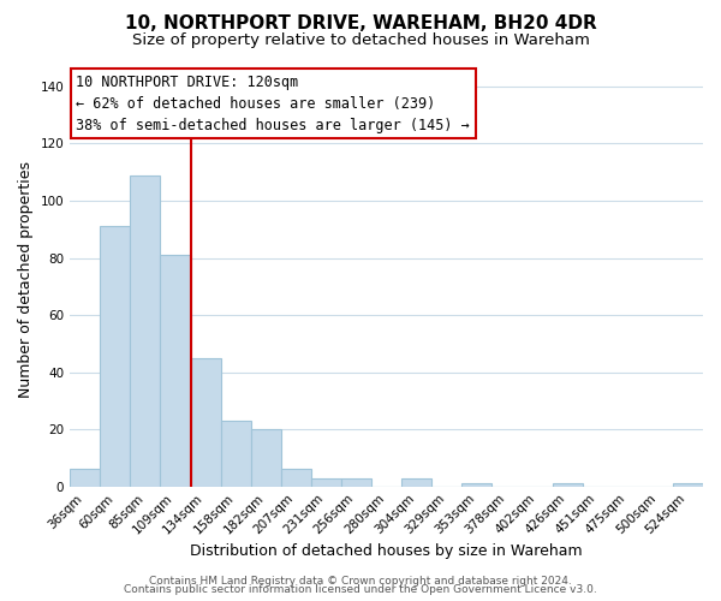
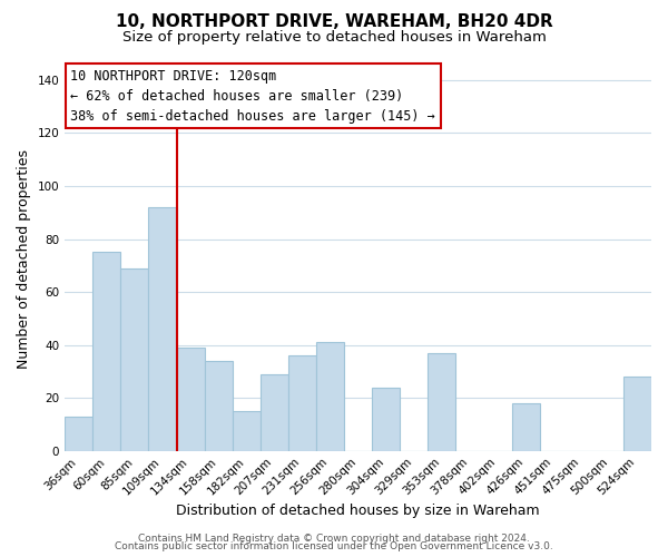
36sqm: 6 -> 13
60sqm: 91 -> 75
85sqm: 109 -> 69
109sqm: 81 -> 92
134sqm: 45 -> 39
158sqm: 23 -> 34
182sqm: 20 -> 15
207sqm: 6 -> 29
231sqm: 3 -> 36
256sqm: 3 -> 41
304sqm: 3 -> 24
353sqm: 1 -> 37
426sqm: 1 -> 18
524sqm: 1 -> 28
